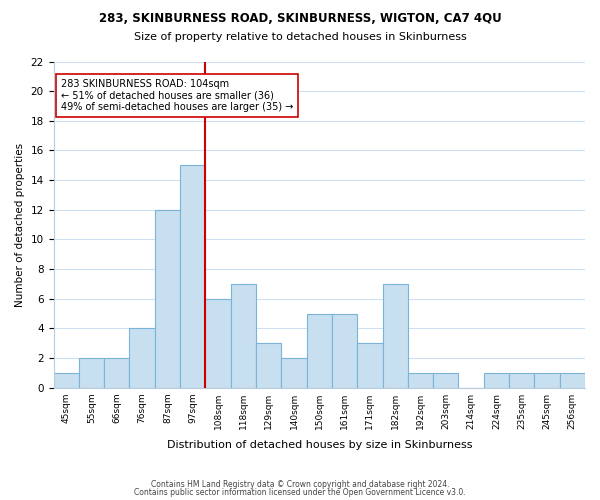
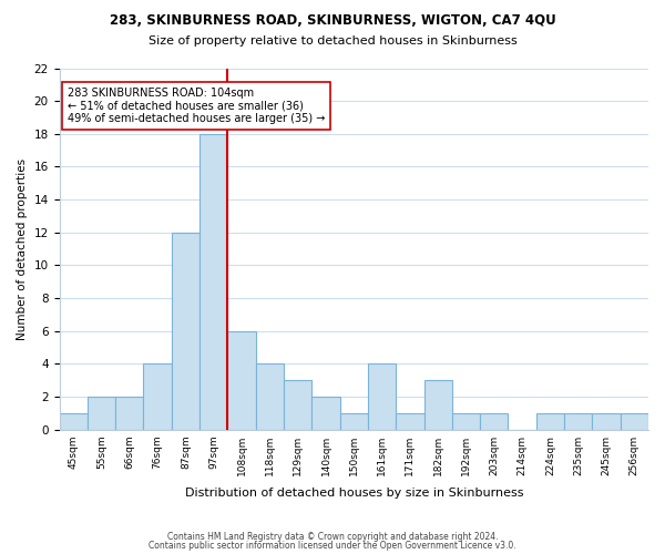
97sqm: 15 -> 18
118sqm: 7 -> 4
150sqm: 5 -> 1
161sqm: 5 -> 4
171sqm: 3 -> 1
182sqm: 7 -> 3
